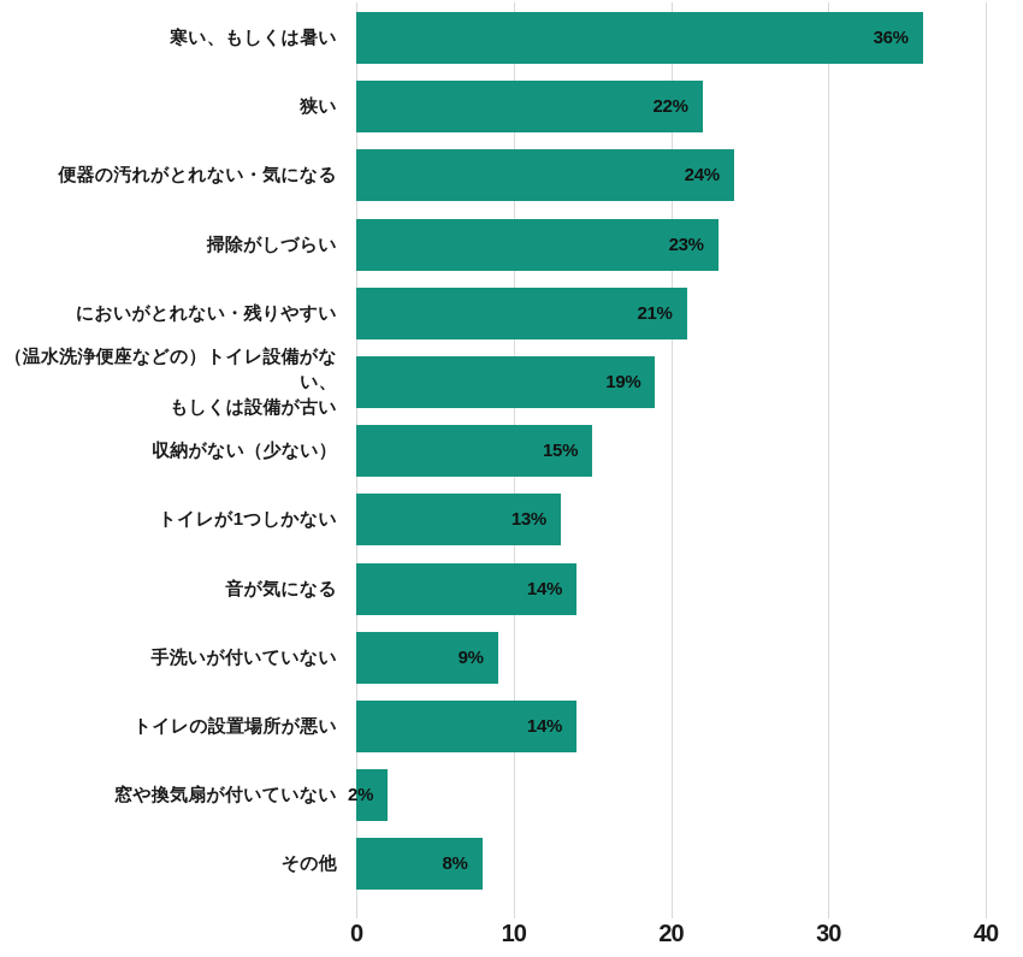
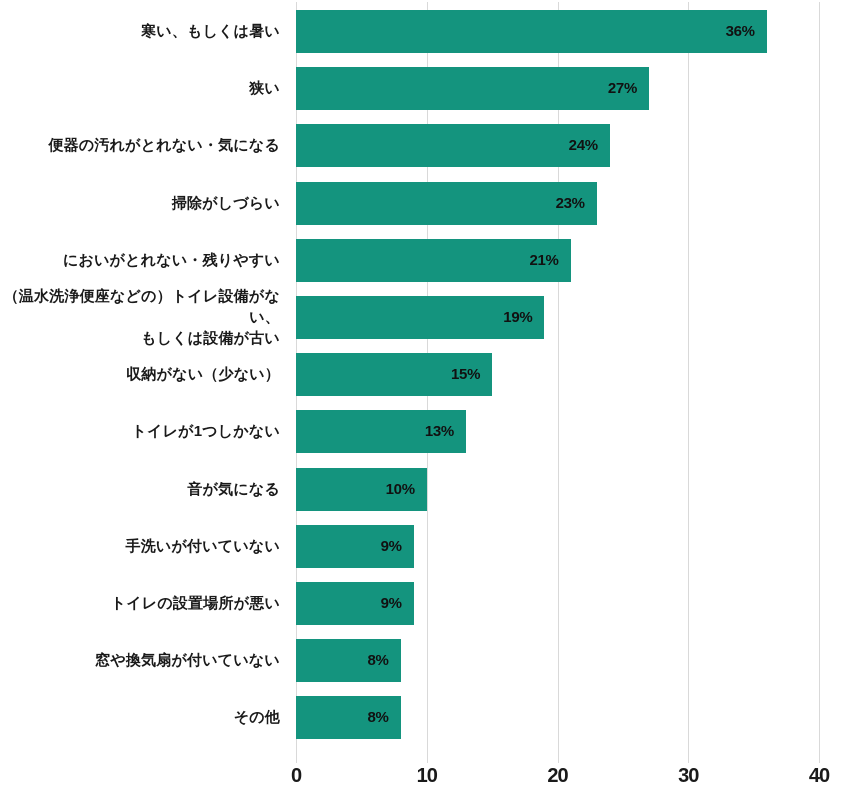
狭い: 22% -> 27%
音が気になる: 14% -> 10%
トイレの設置場所が悪い: 14% -> 9%
窓や換気扇が付いていない: 2% -> 8%
